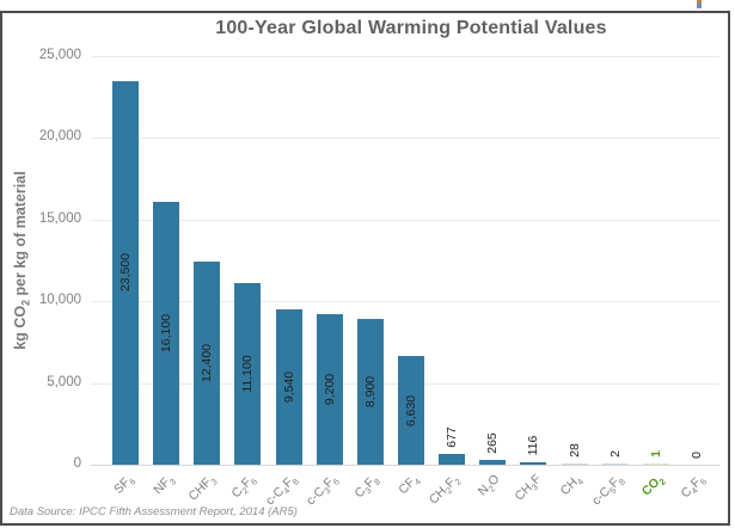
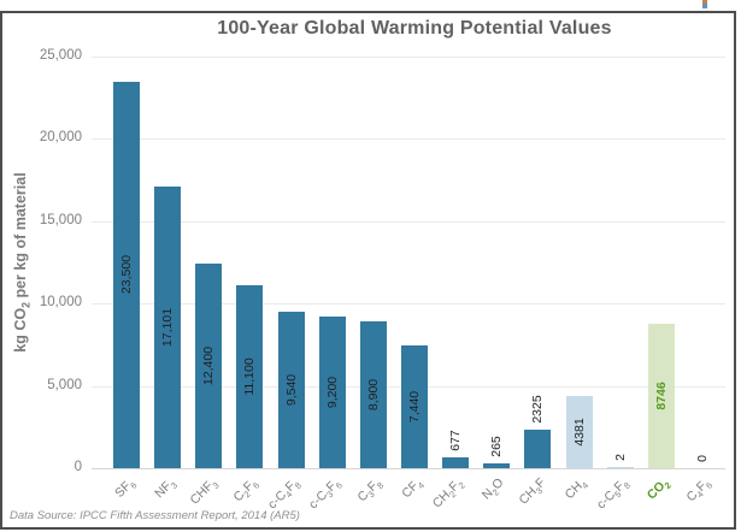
NF3: 16,100 -> 17,101
CF4: 6,630 -> 7,440
CH3F: 116 -> 2325
CH4: 28 -> 4381
CO2: 1 -> 8746
